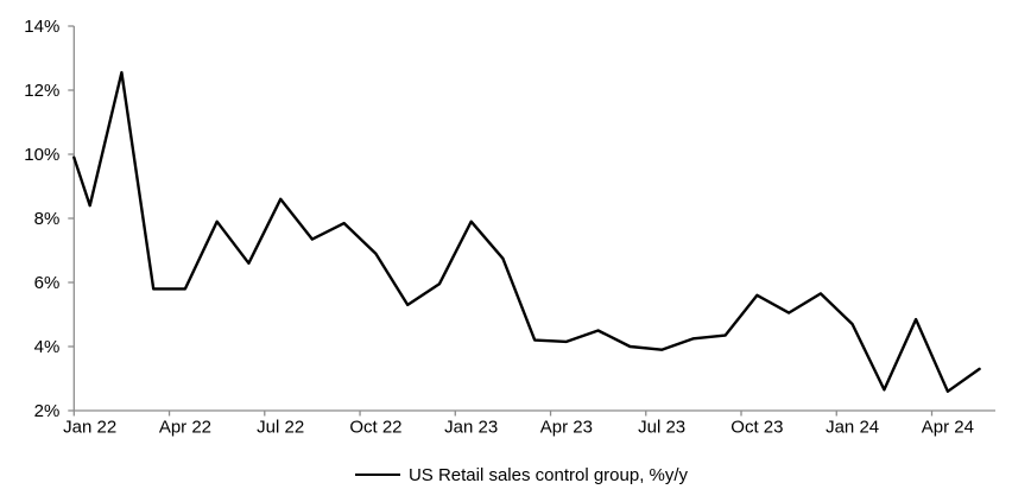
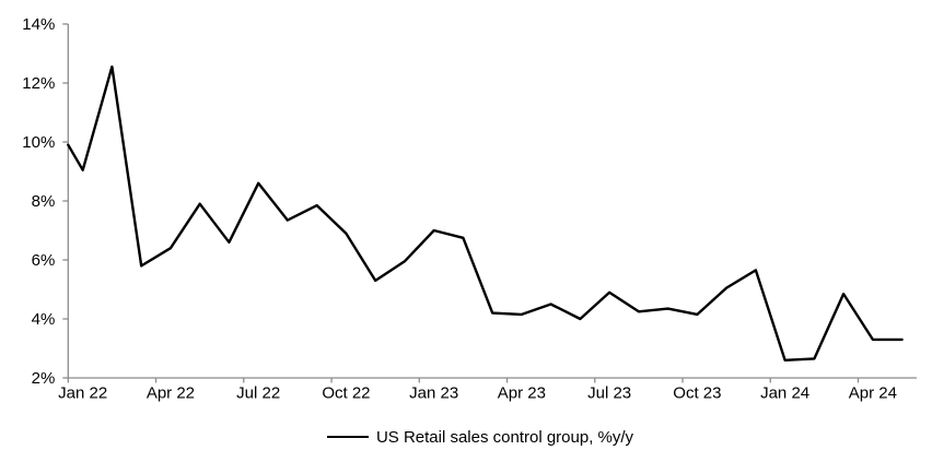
Jan 22: 8.4% -> 9.1%
Apr 22: 5.8% -> 6.4%
Jan 23: 7.9% -> 7.0%
Jul 23: 3.9% -> 4.9%
Oct 23: 5.6% -> 4.2%
Jan 24: 4.7% -> 2.6%
Apr 24: 2.6% -> 3.3%
